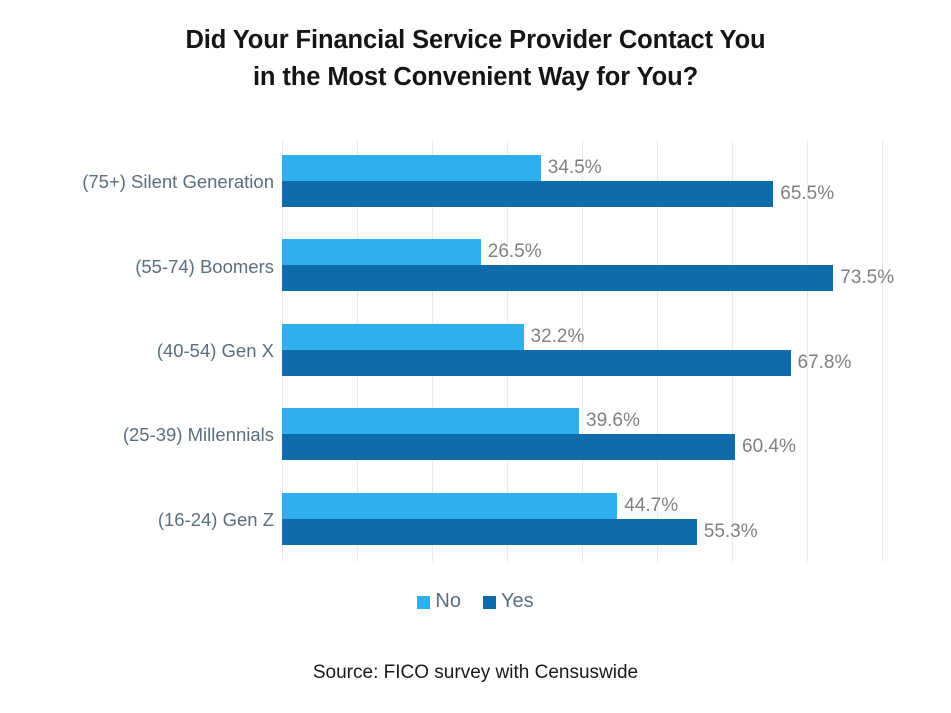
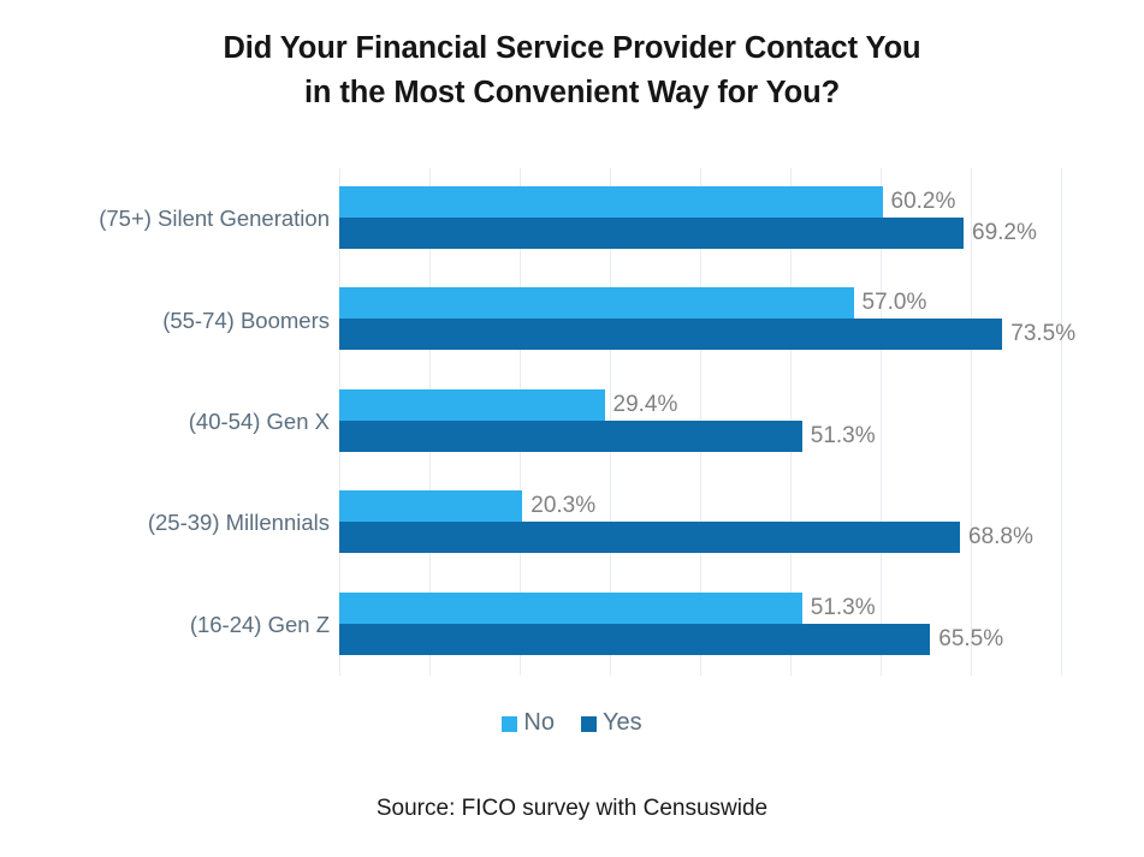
No/(75+) Silent Generation: 34.5% -> 60.2%
Yes/(75+) Silent Generation: 65.5% -> 69.2%
No/(55-74) Boomers: 26.5% -> 57.0%
No/(40-54) Gen X: 32.2% -> 29.4%
Yes/(40-54) Gen X: 67.8% -> 51.3%
No/(25-39) Millennials: 39.6% -> 20.3%
Yes/(25-39) Millennials: 60.4% -> 68.8%
No/(16-24) Gen Z: 44.7% -> 51.3%
Yes/(16-24) Gen Z: 55.3% -> 65.5%
